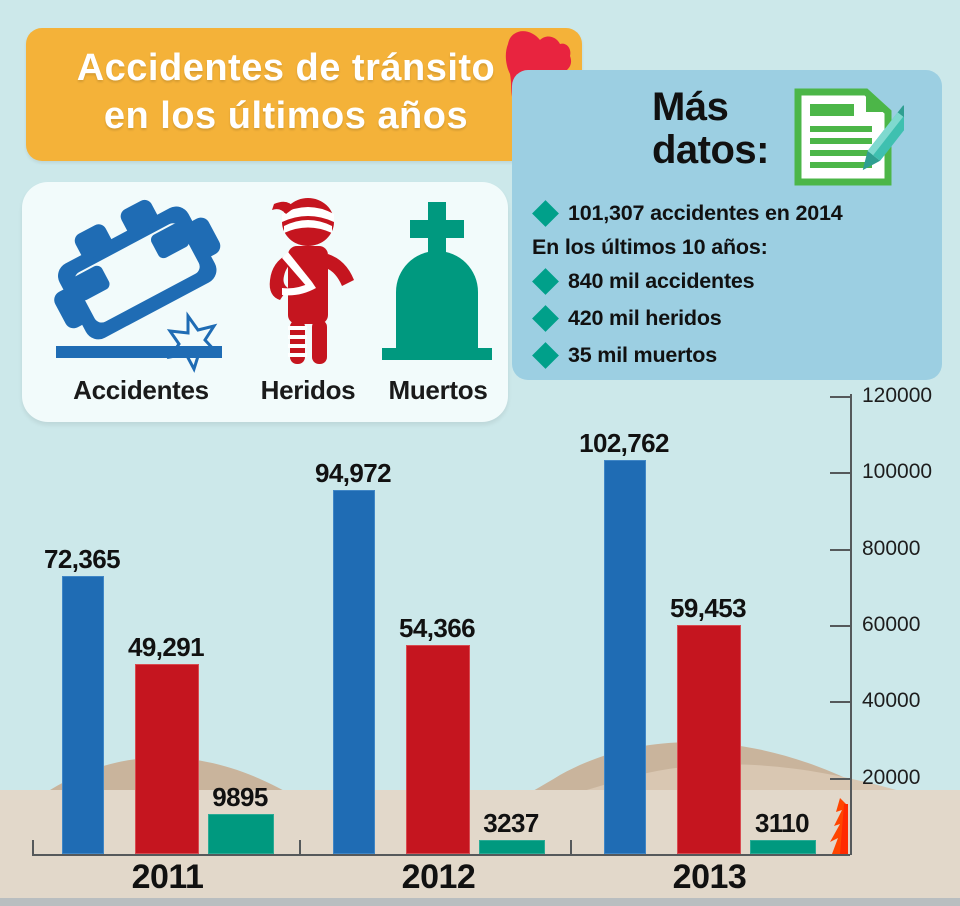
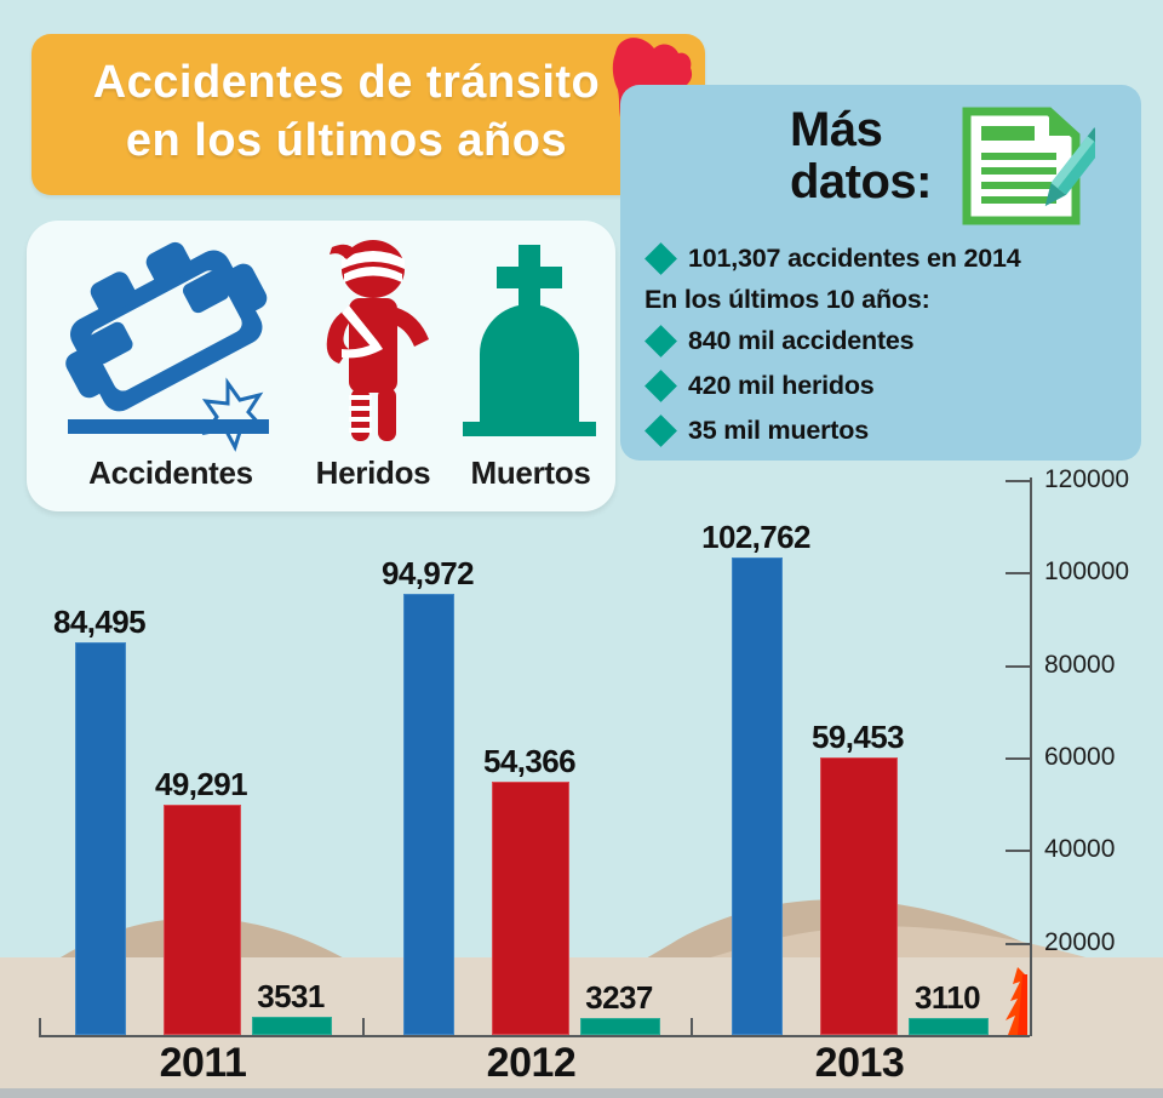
Accidentes/2011: 72,365 -> 84,495
Muertos/2011: 9895 -> 3531
